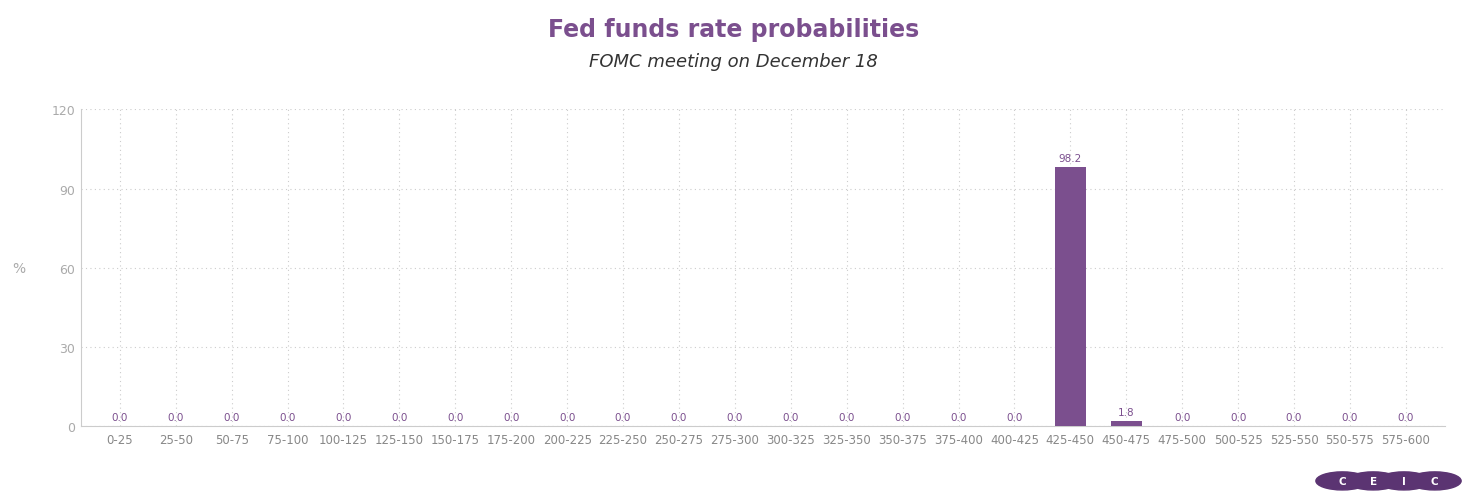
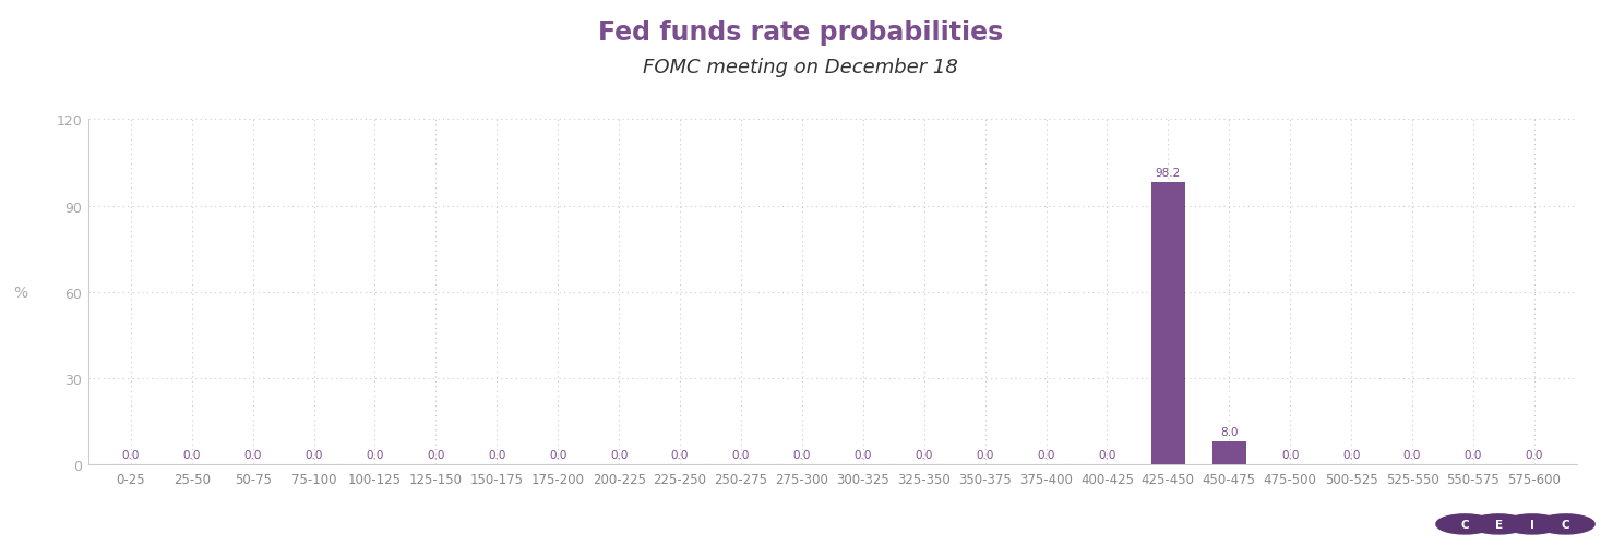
450-475: 1.8 -> 8.0
